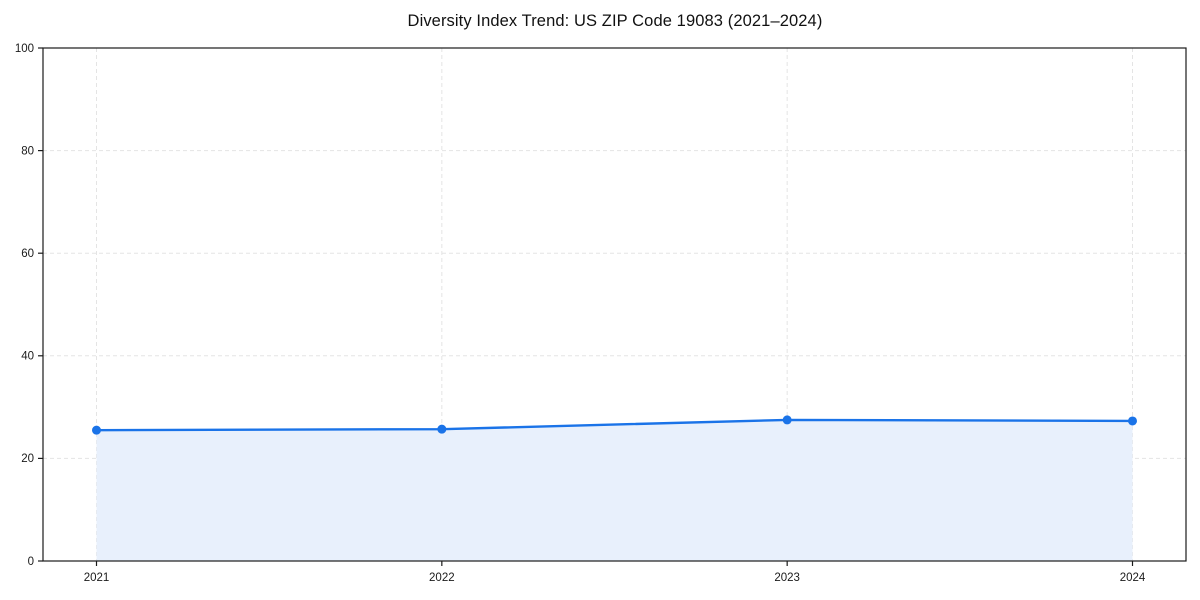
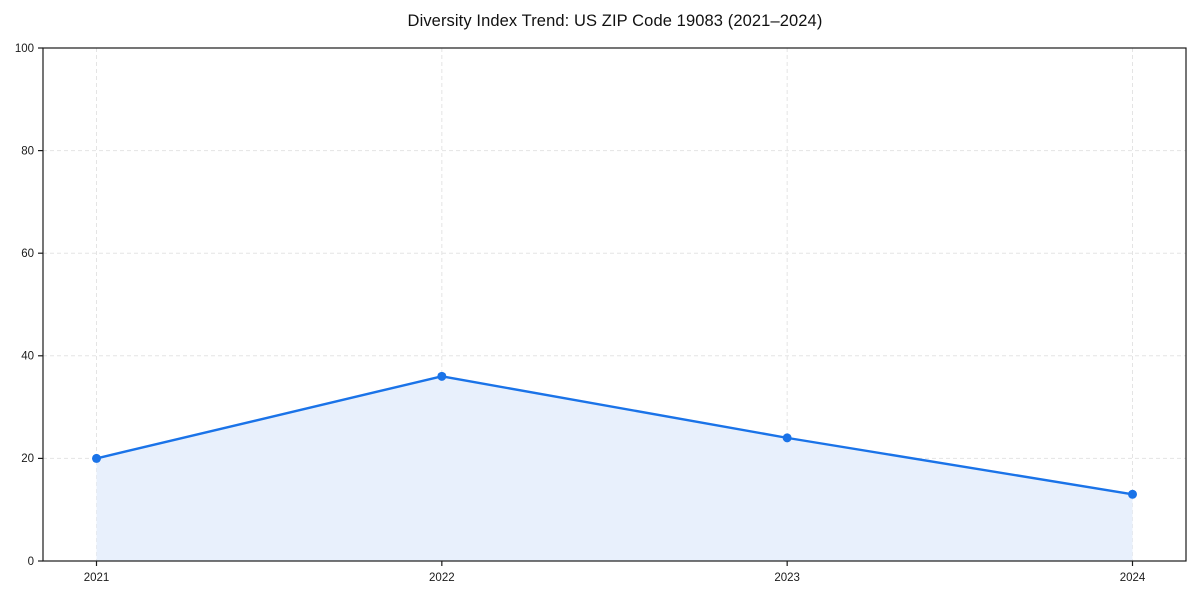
2021: 26 -> 20
2022: 26 -> 36
2023: 28 -> 24
2024: 27 -> 13
